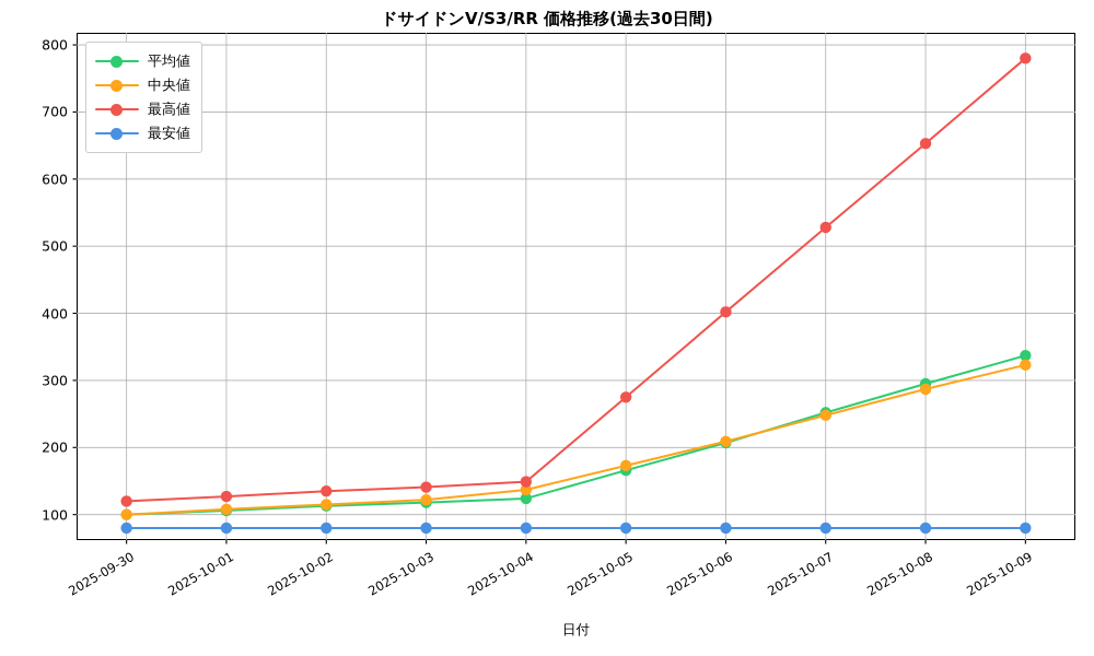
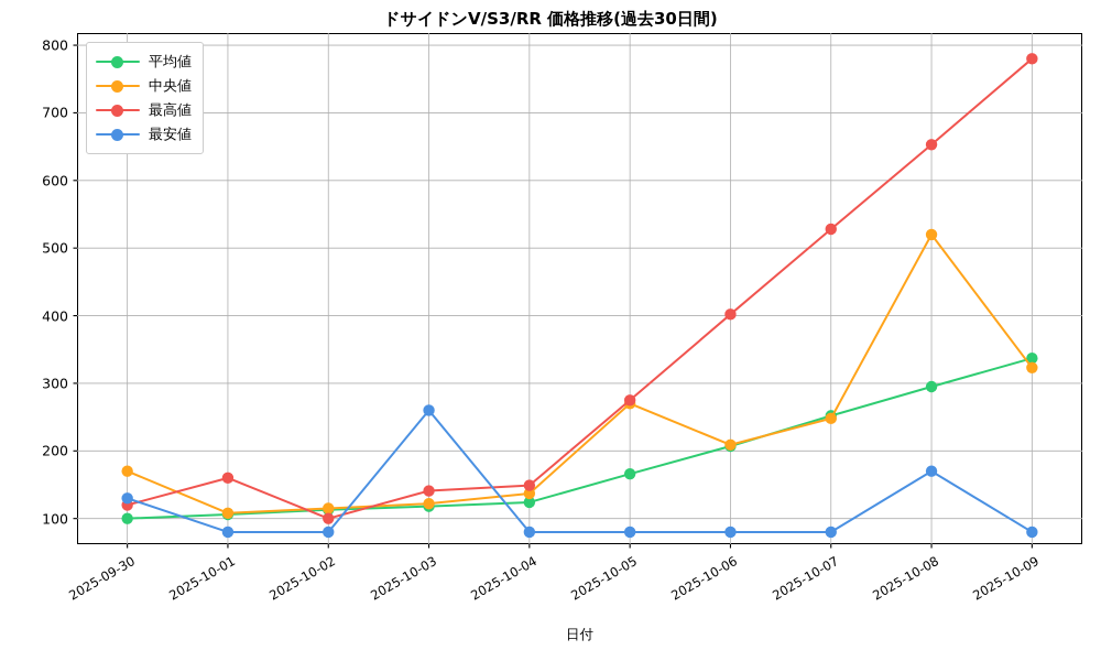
中央値/2025-09-30: 100 -> 170
最安値/2025-09-30: 80 -> 130
最高値/2025-10-01: 130 -> 160
最高値/2025-10-02: 140 -> 100
最安値/2025-10-03: 80 -> 260
中央値/2025-10-05: 170 -> 270
中央値/2025-10-08: 290 -> 520
最安値/2025-10-08: 80 -> 170
